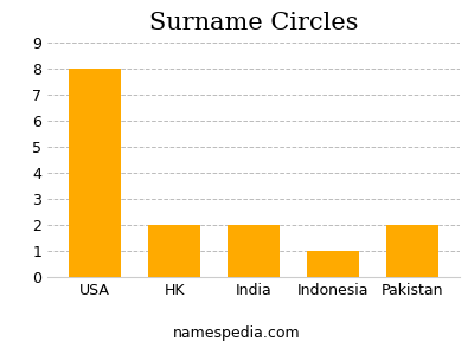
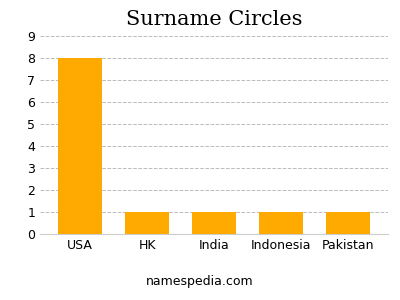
HK: 2 -> 1
India: 2 -> 1
Pakistan: 2 -> 1
